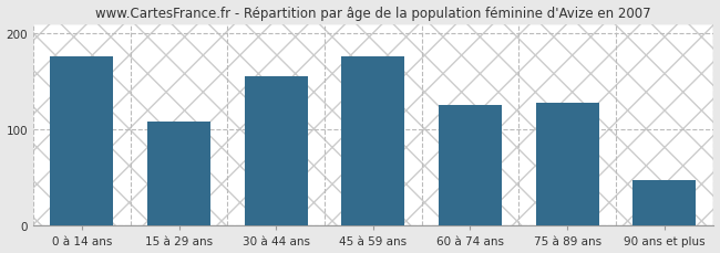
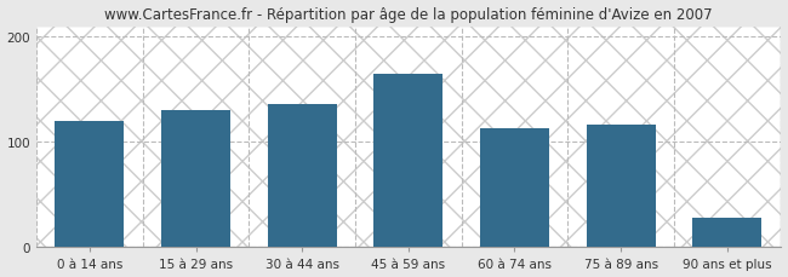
0 à 14 ans: 176 -> 120
15 à 29 ans: 108 -> 130
30 à 44 ans: 156 -> 136
45 à 59 ans: 176 -> 165
60 à 74 ans: 126 -> 113
75 à 89 ans: 128 -> 117
90 ans et plus: 48 -> 28
